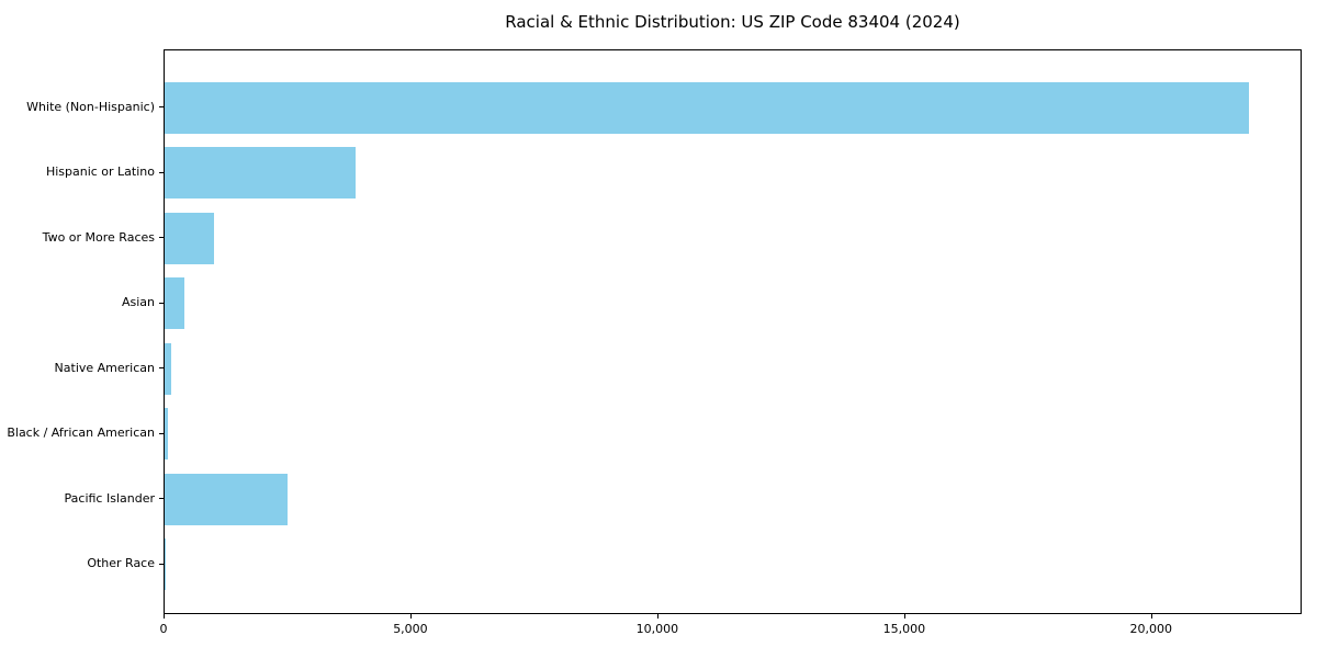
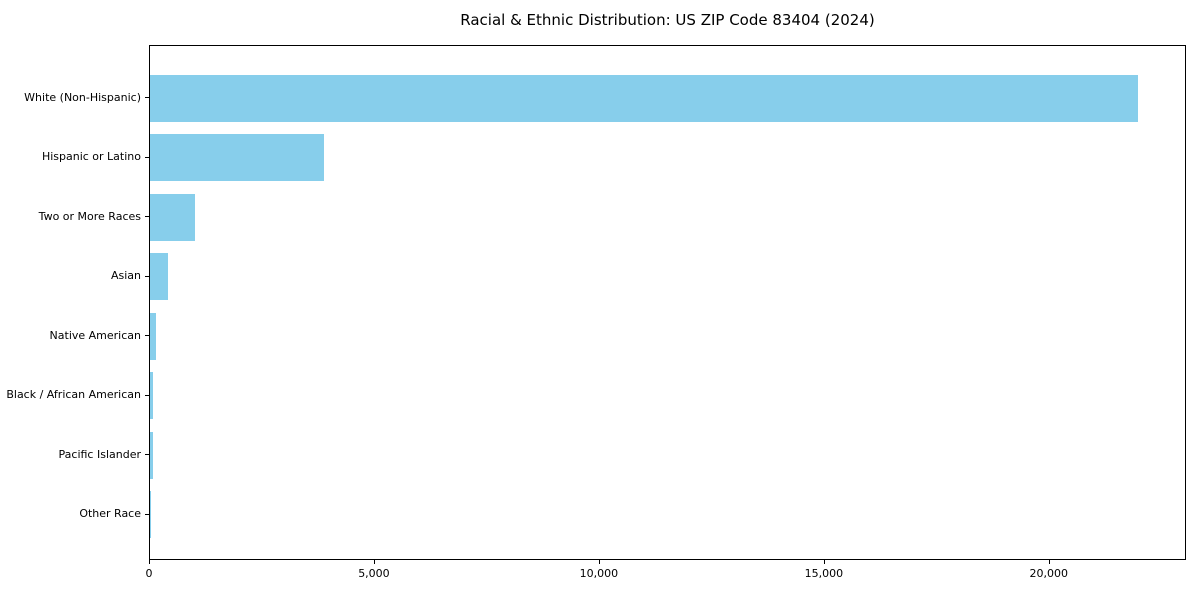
Pacific Islander: 2500 -> 100
